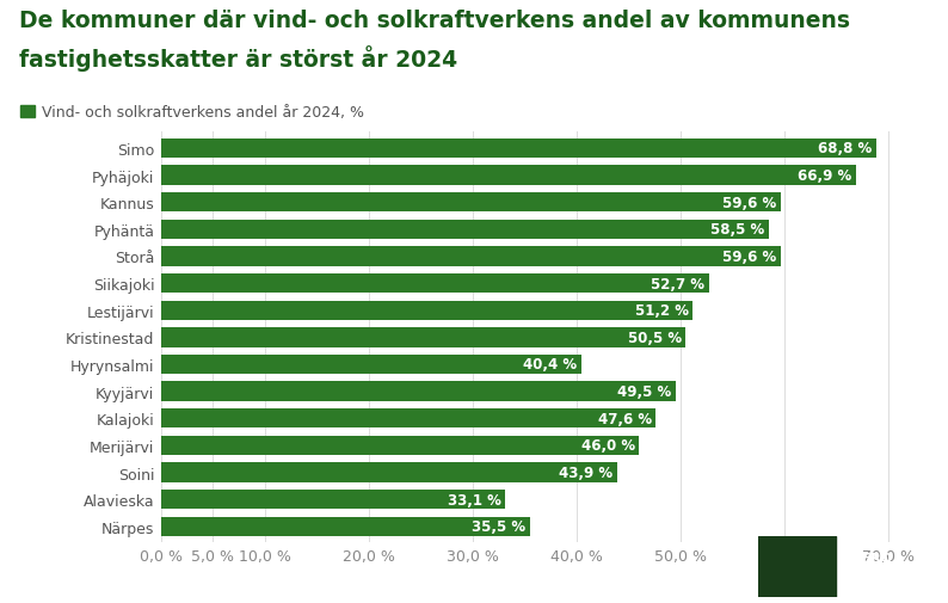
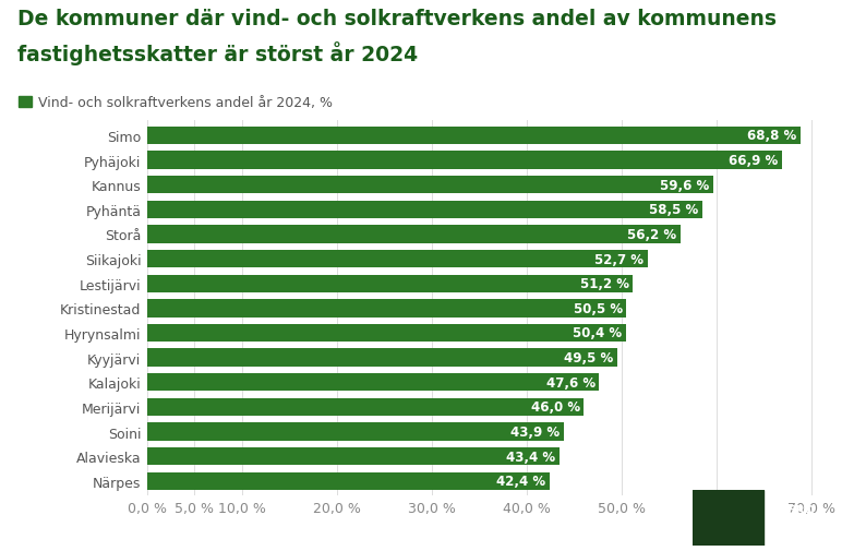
Storå: 59,6 -> 56,2
Hyrynsalmi: 40,4 -> 50,4
Alavieska: 33,1 -> 43,4
Närpes: 35,5 -> 42,4
